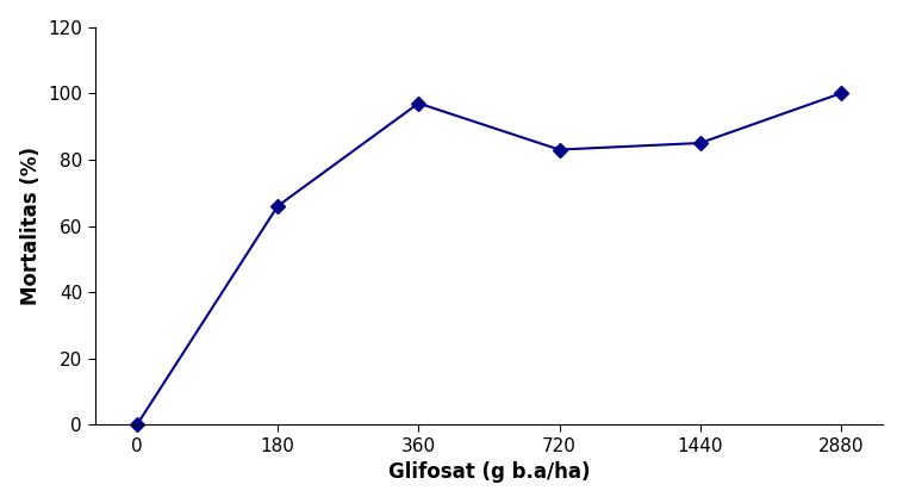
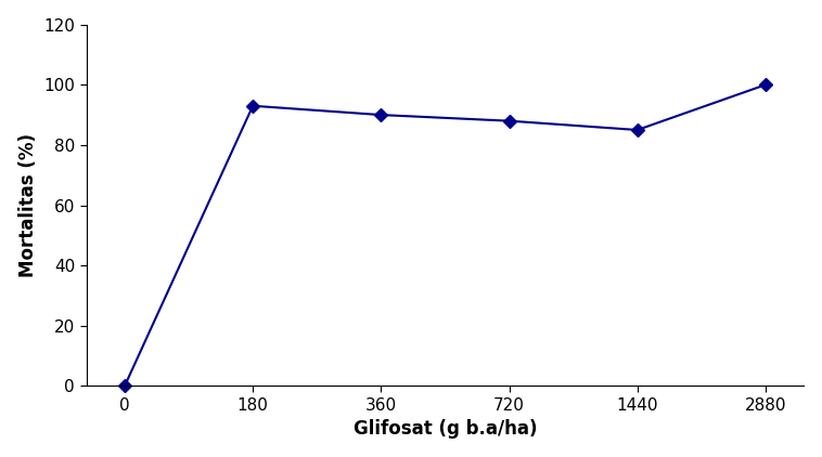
180: 66 -> 93
360: 97 -> 90
720: 83 -> 88
